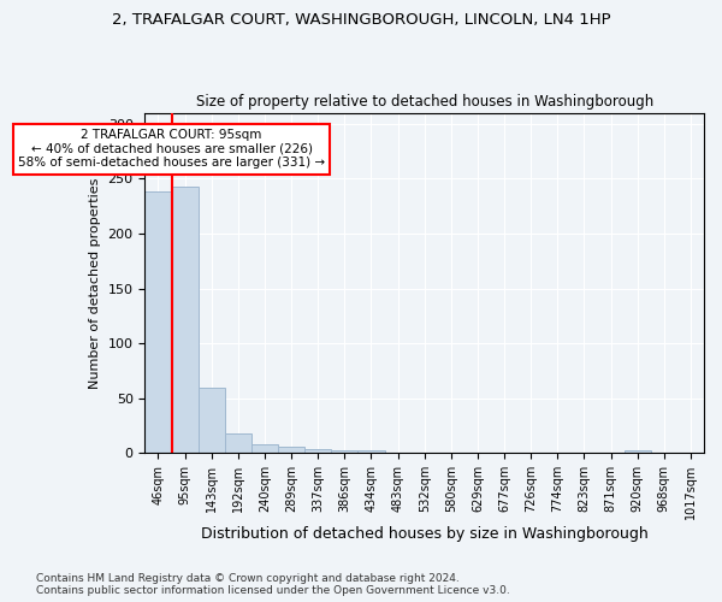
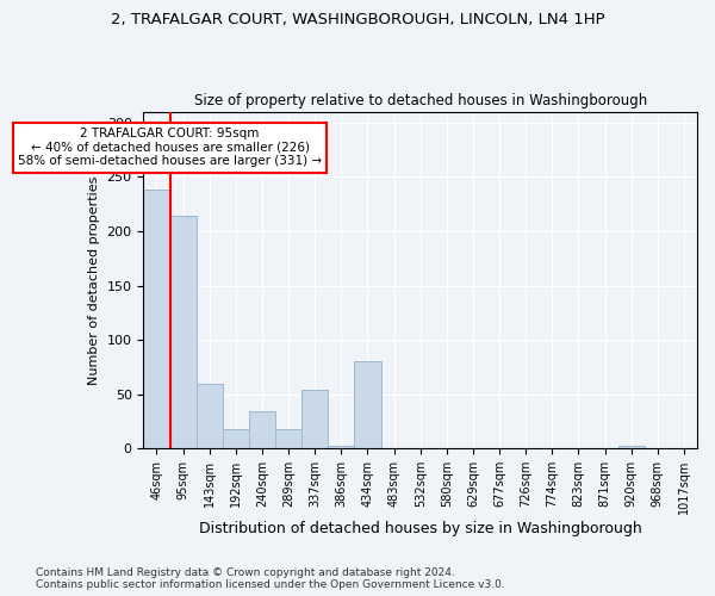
95sqm: 243 -> 214
240sqm: 8 -> 34
289sqm: 6 -> 18
337sqm: 4 -> 54
434sqm: 3 -> 80
